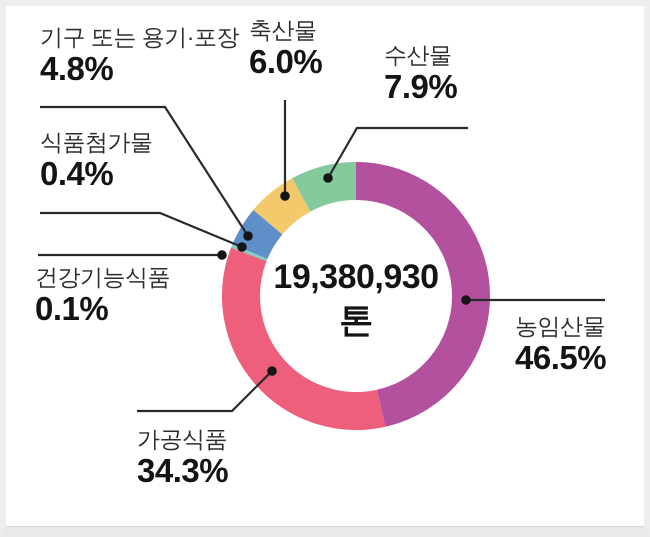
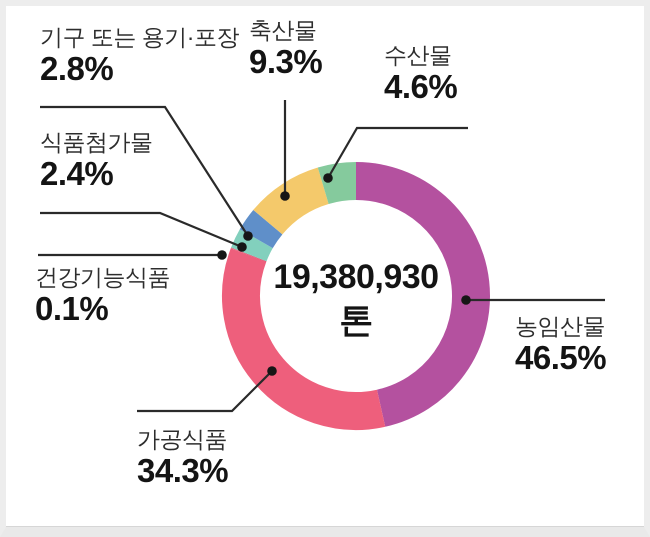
식품첨가물: 0.4% -> 2.4%
기구 또는 용기·포장: 4.8% -> 2.8%
축산물: 6.0% -> 9.3%
수산물: 7.9% -> 4.6%
